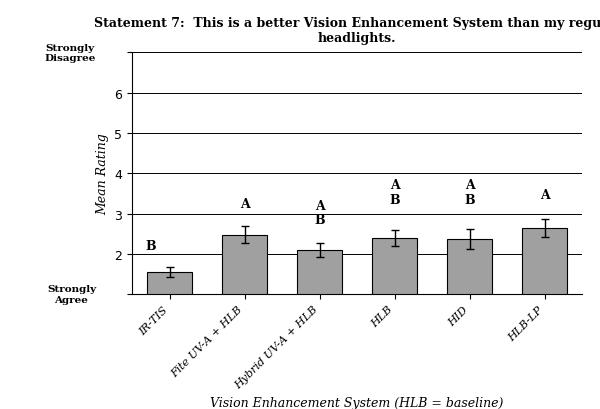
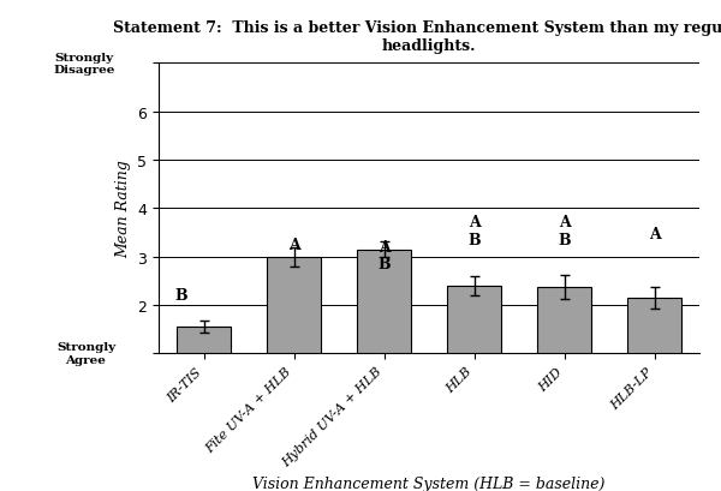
Fite UV-A + HLB: 2.48 -> 3.00
Hybrid UV-A + HLB: 2.10 -> 3.15
HLB-LP: 2.65 -> 2.15
